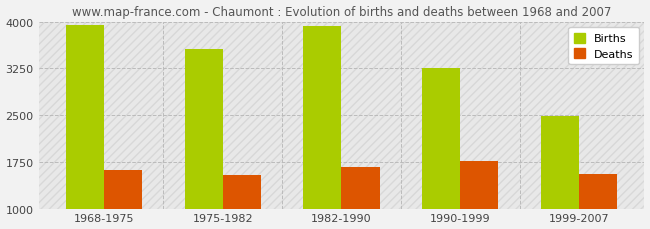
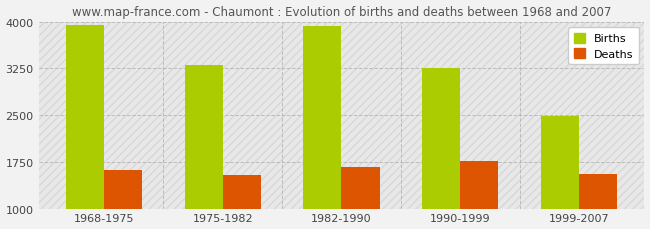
Births/1975-1982: 3560 -> 3300
